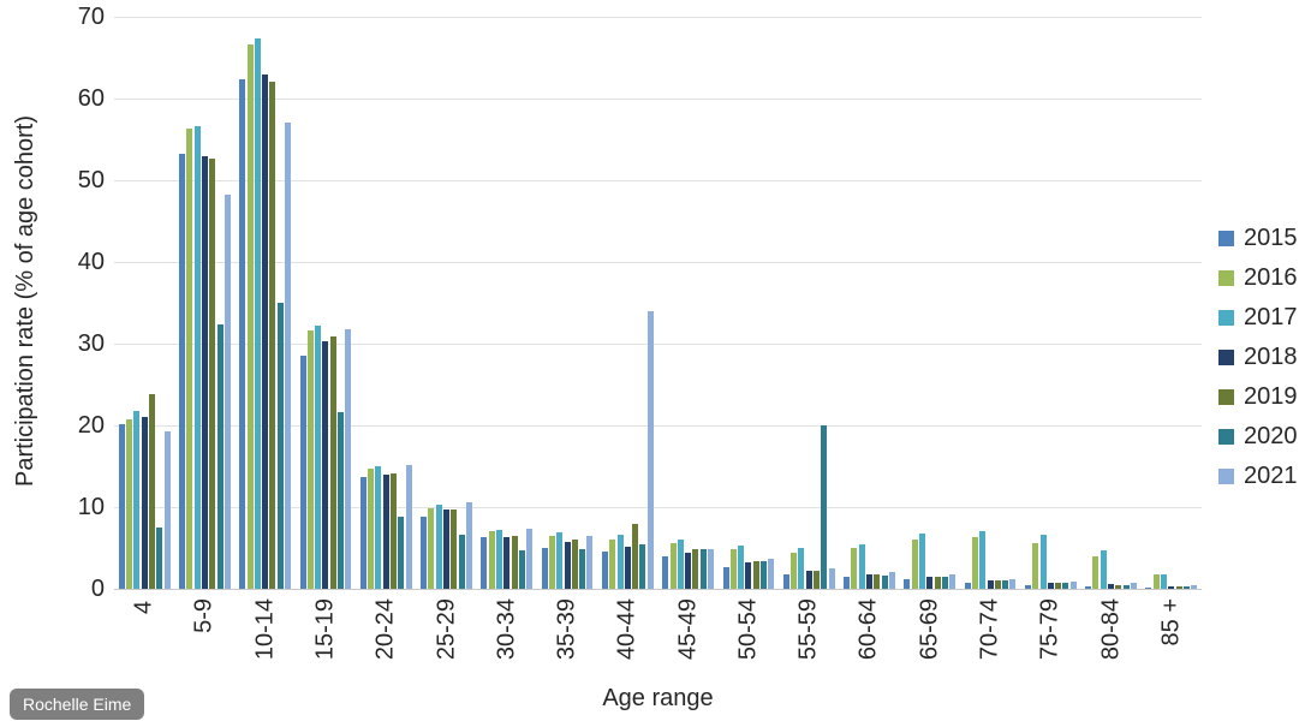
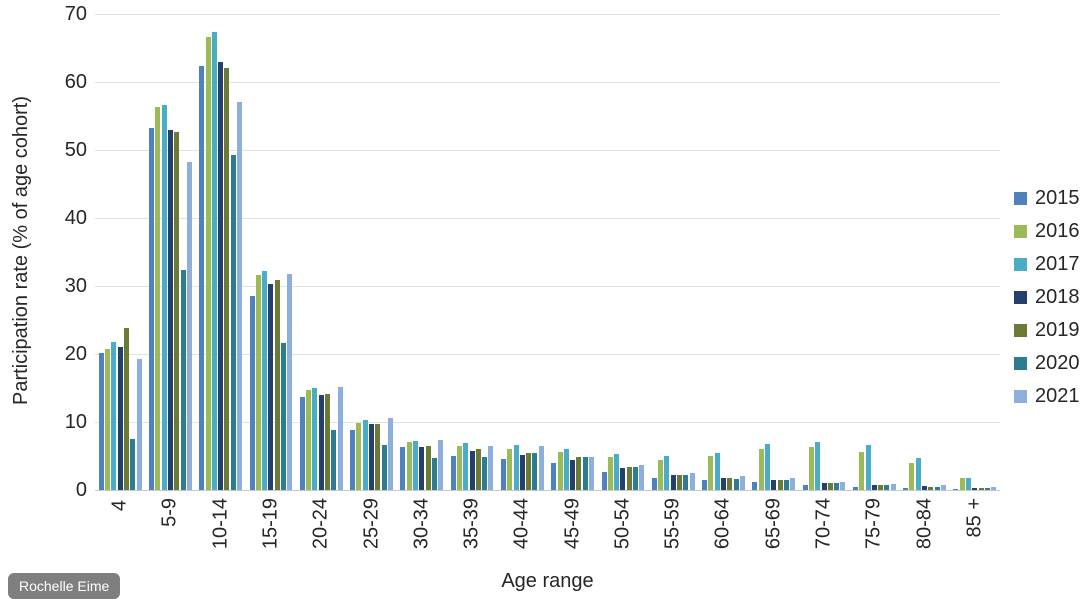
2020/10-14: 35 -> 49
2019/40-44: 8 -> 6
2021/40-44: 34 -> 6
2020/55-59: 20 -> 2
